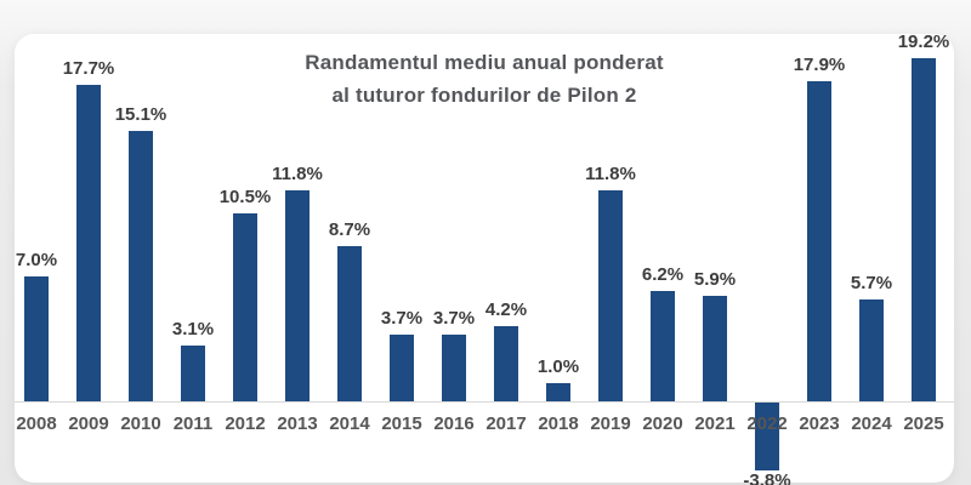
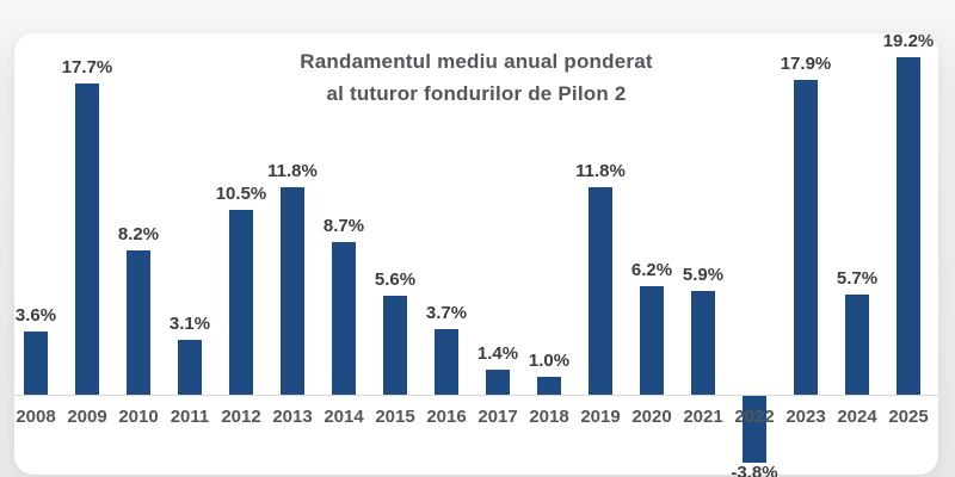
2008: 7.0% -> 3.6%
2010: 15.1% -> 8.2%
2015: 3.7% -> 5.6%
2017: 4.2% -> 1.4%
